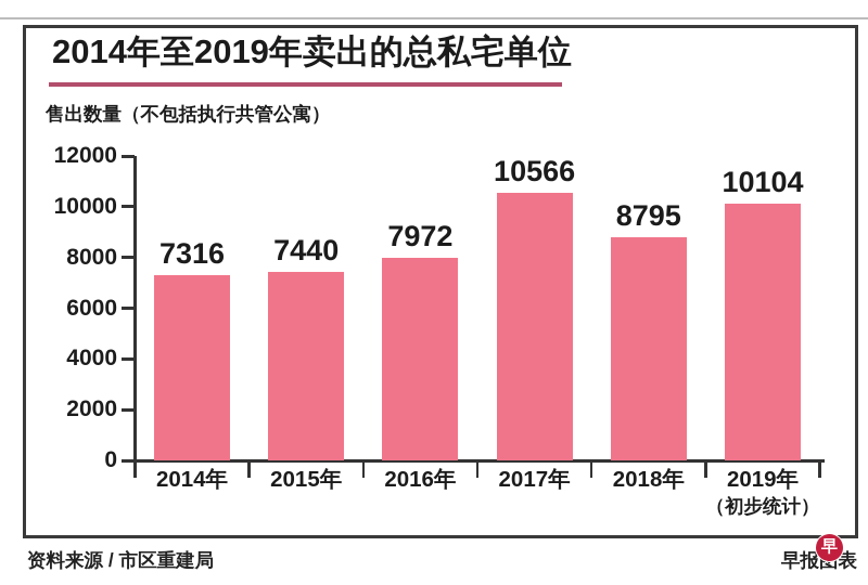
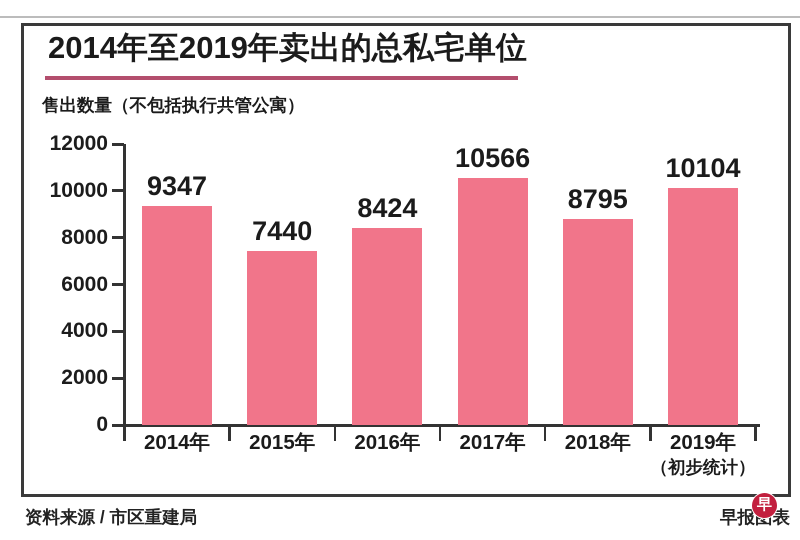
2014年: 7316 -> 9347
2016年: 7972 -> 8424
